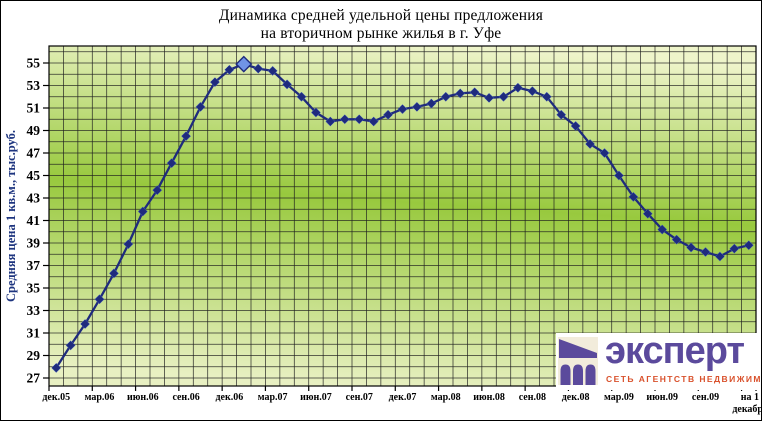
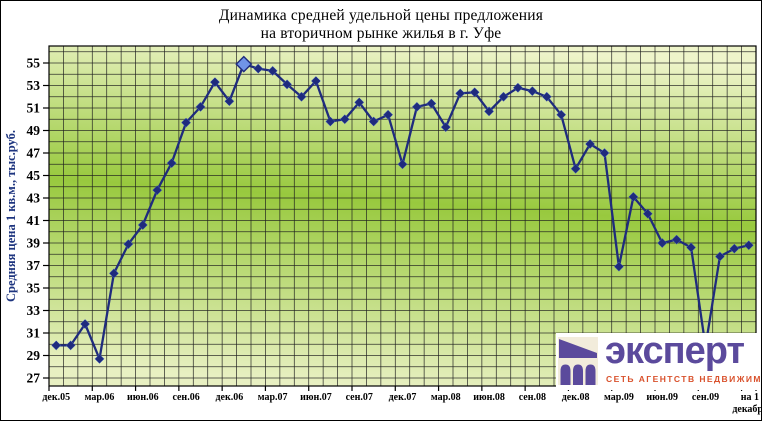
дек.05: 27.9 -> 29.9
мар.06: 34.0 -> 28.7
июн.06: 41.8 -> 40.6
сен.06: 48.5 -> 49.7
дек.06: 54.4 -> 51.6
июн.07: 50.6 -> 53.4
сен.07: 50.0 -> 51.5
дек.07: 50.9 -> 46.0
мар.08: 52.0 -> 49.3
июн.08: 51.9 -> 50.7
дек.08: 49.4 -> 45.6
мар.09: 45.0 -> 36.9
июн.09: 40.2 -> 39.0
сен.09: 38.2 -> 29.8
